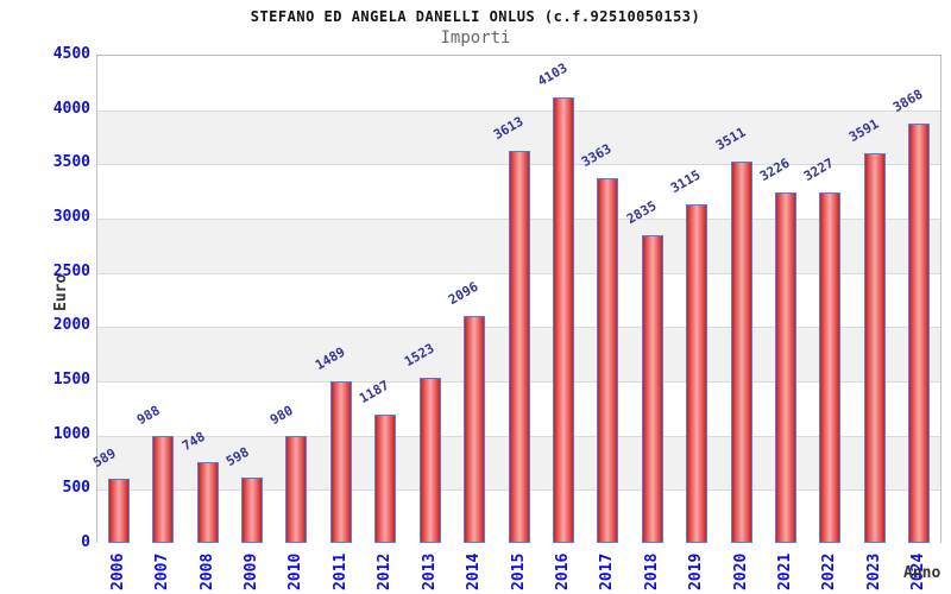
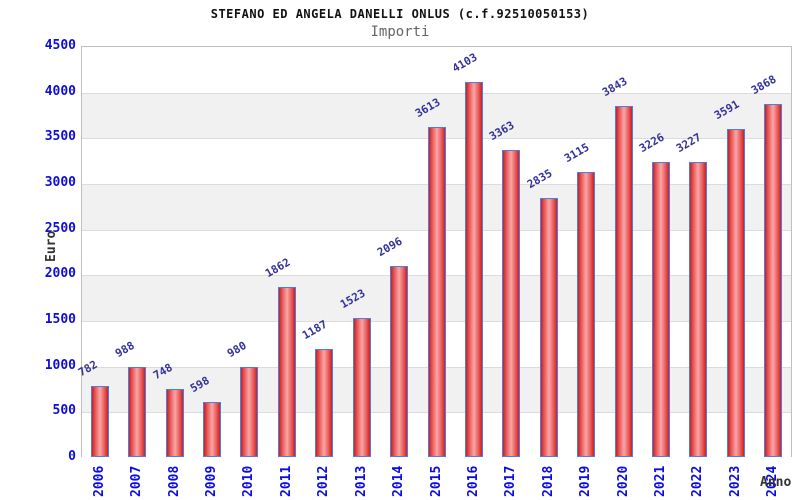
2006: 589 -> 782
2011: 1489 -> 1862
2020: 3511 -> 3843
